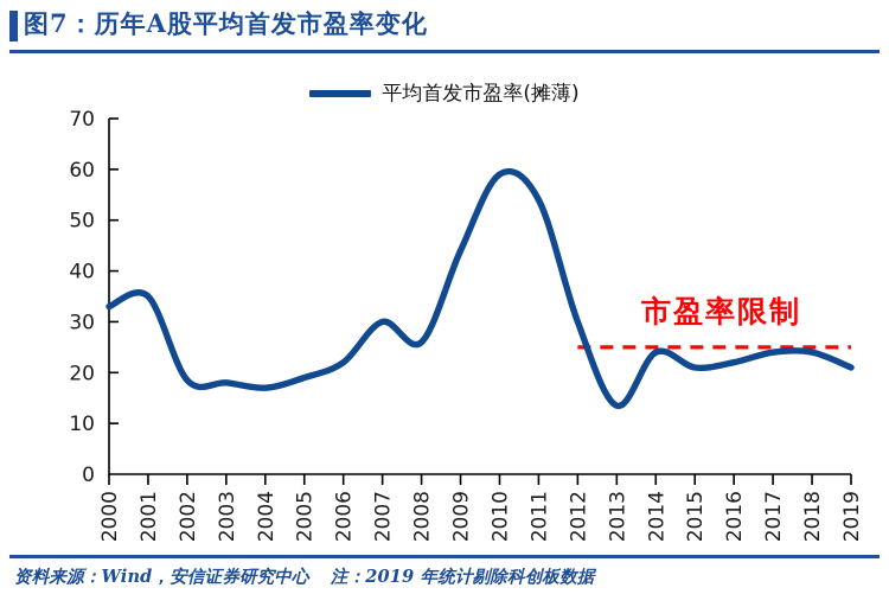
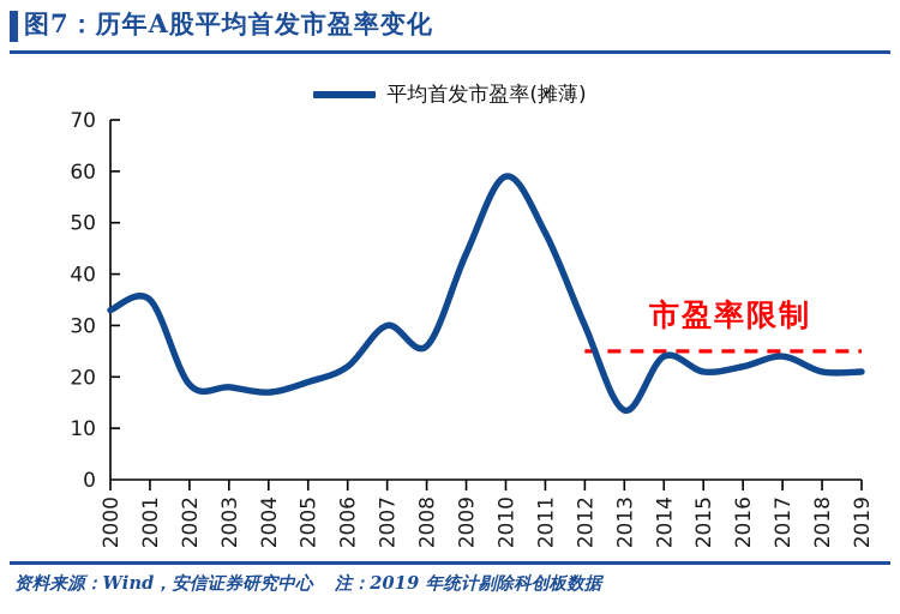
2011: 54 -> 48
2018: 24 -> 21
